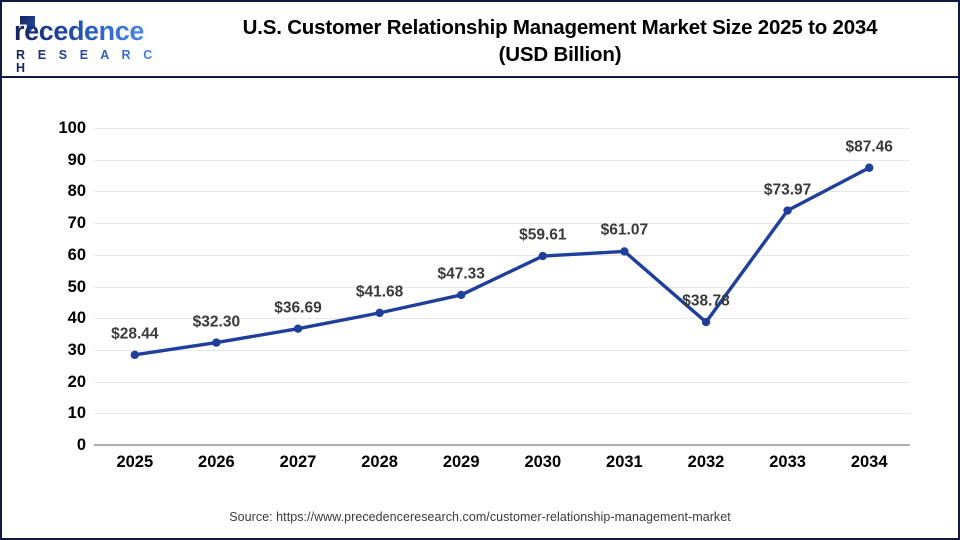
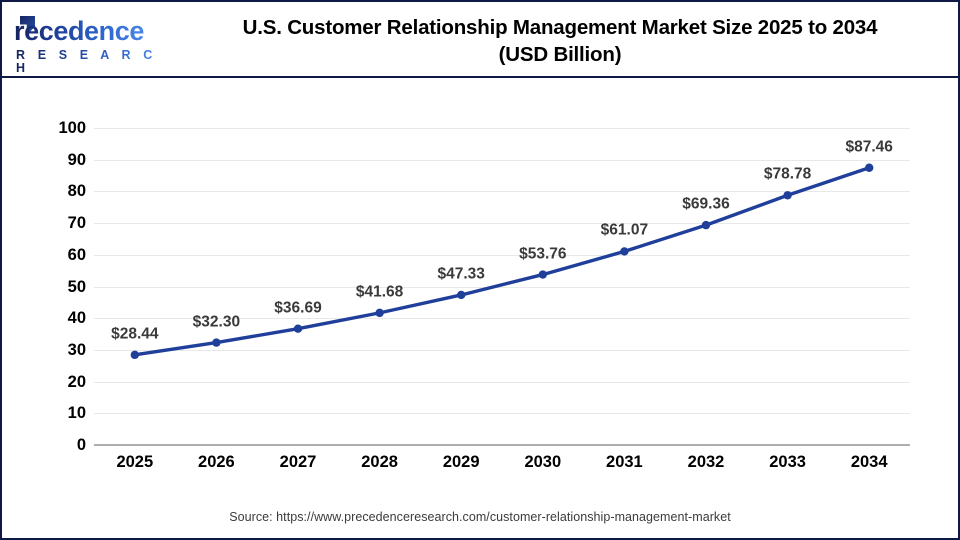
2030: $59.61 -> $53.76
2032: $38.78 -> $69.36
2033: $73.97 -> $78.78
